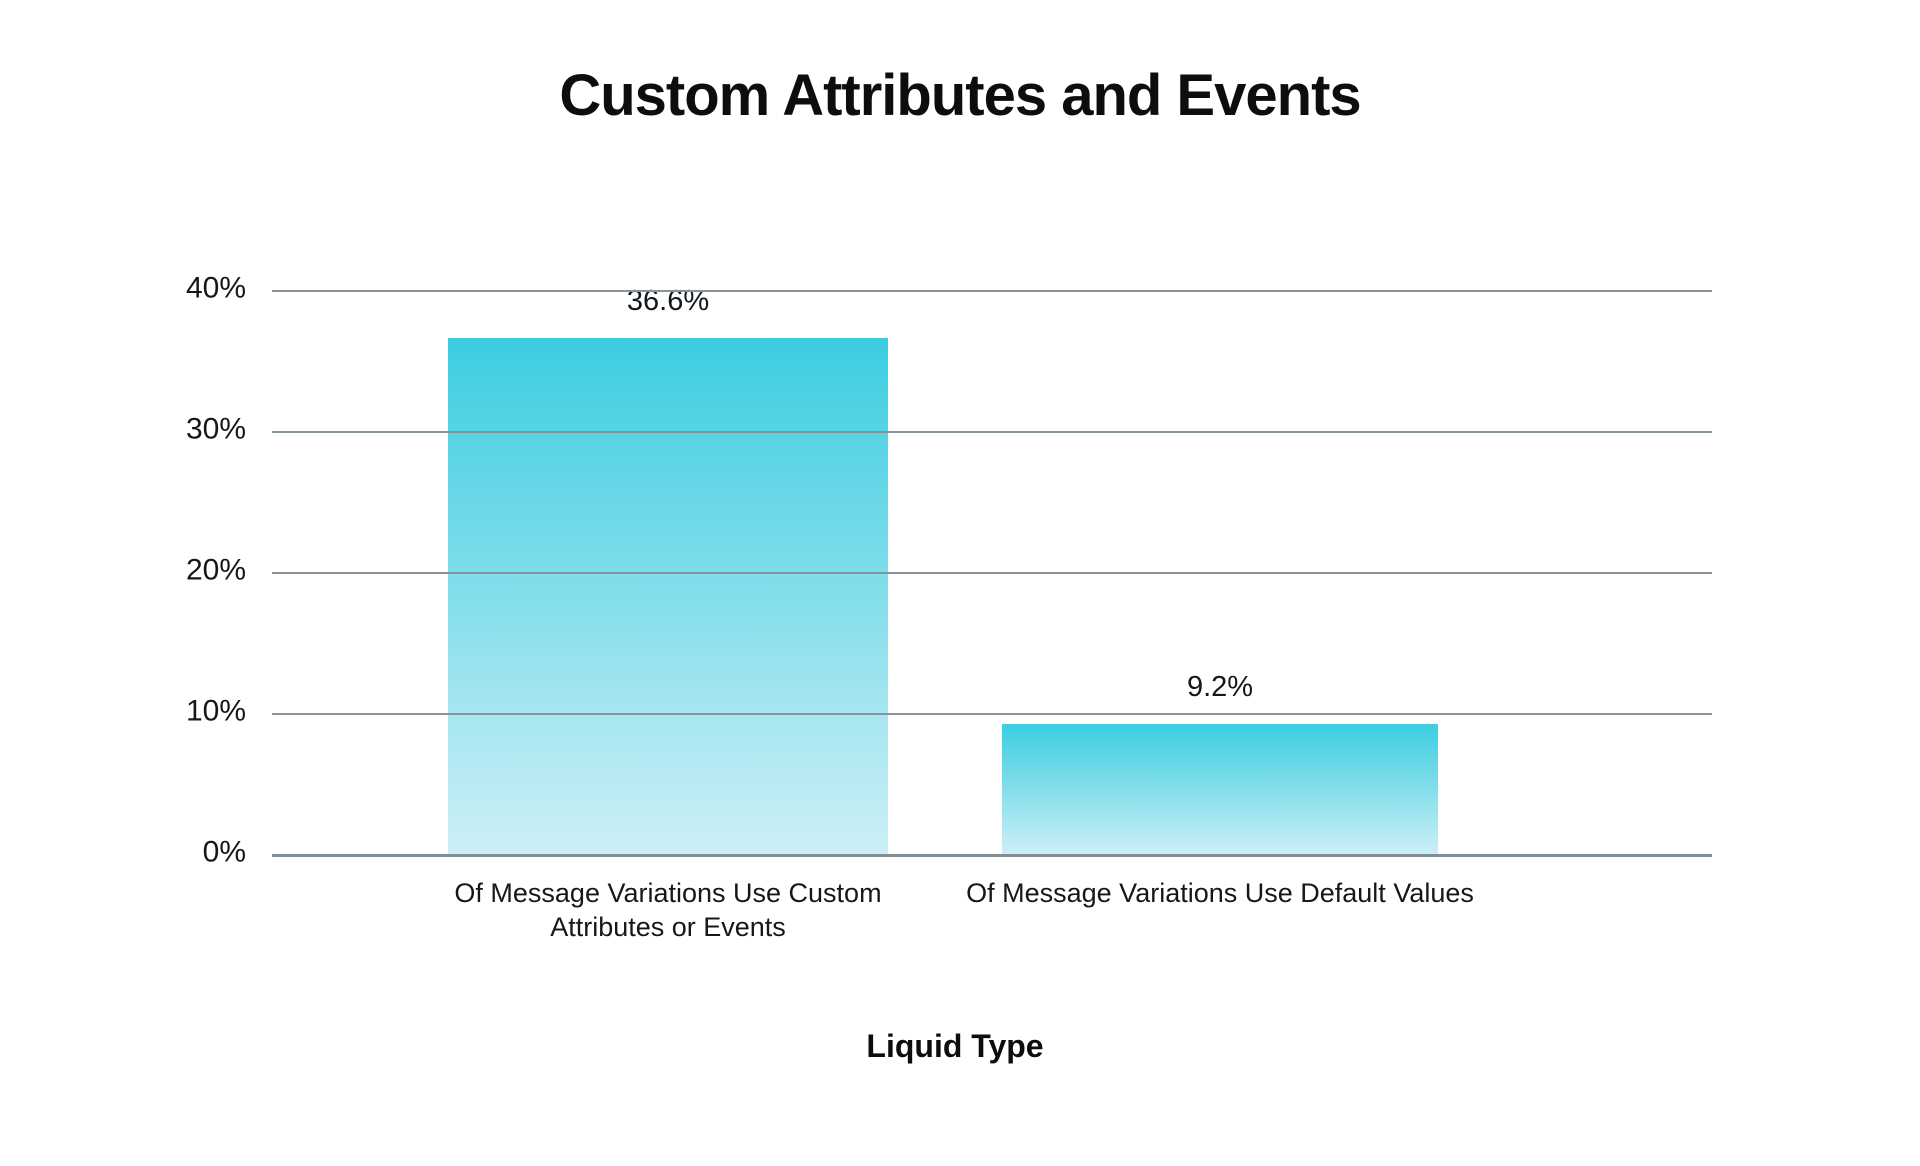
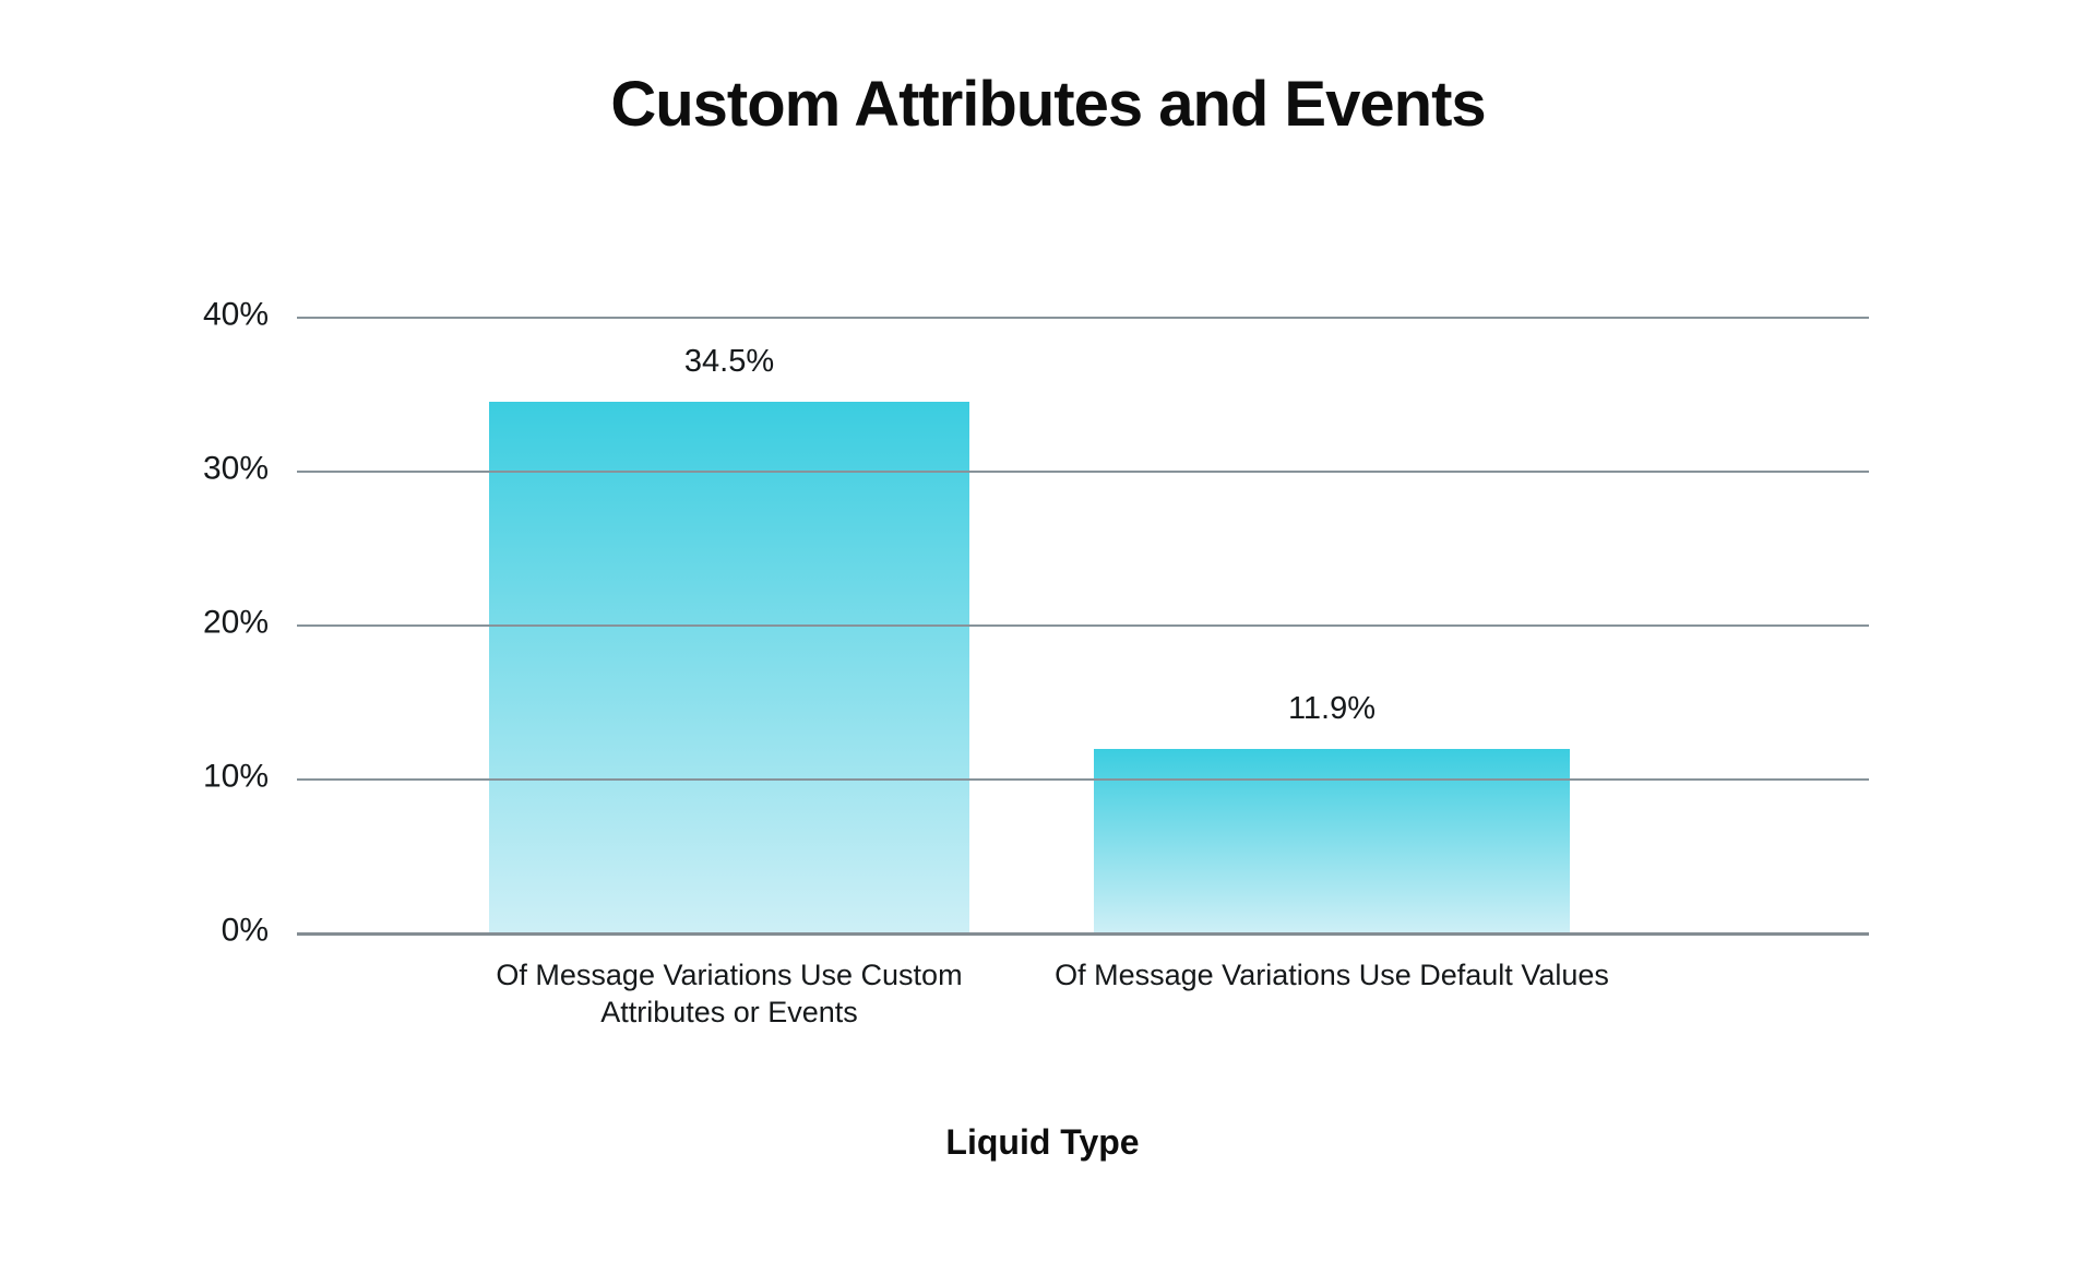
Of Message Variations Use Custom Attributes or Events: 36.6% -> 34.5%
Of Message Variations Use Default Values: 9.2% -> 11.9%
